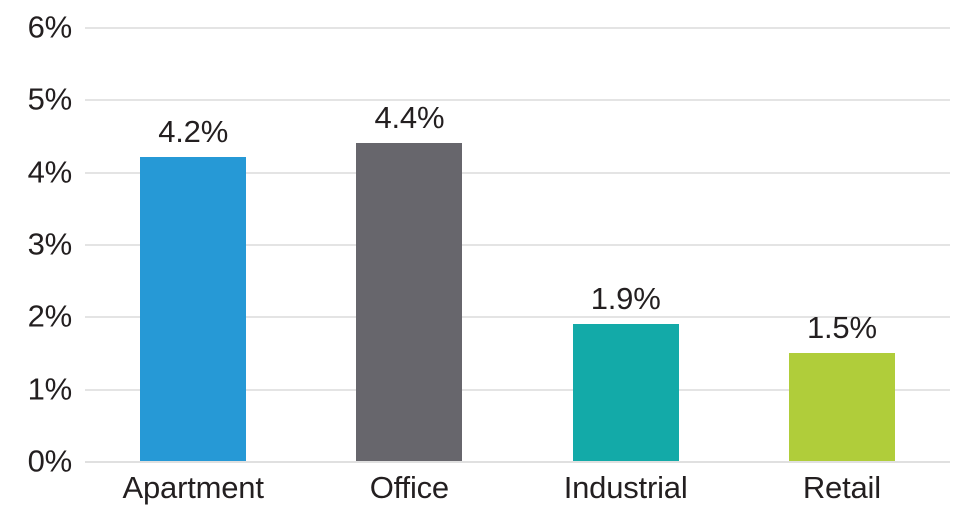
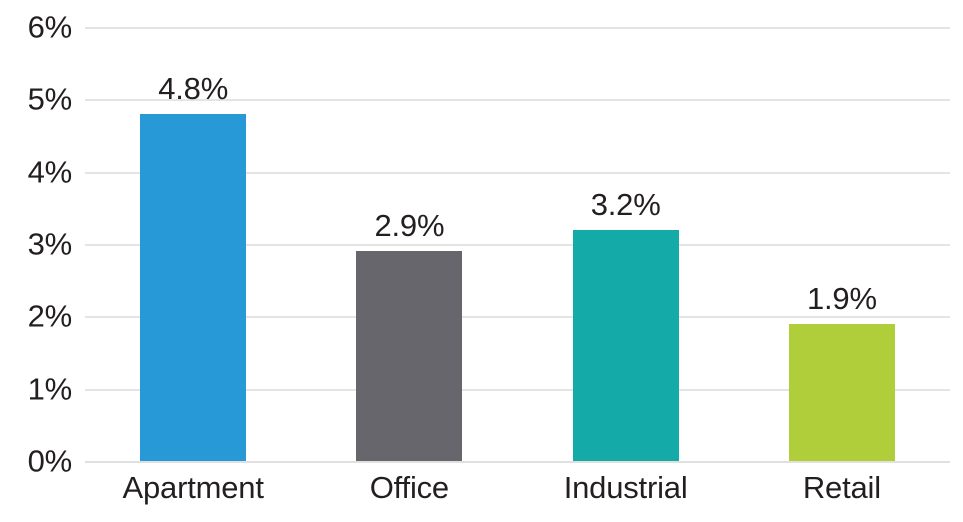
Apartment: 4.2% -> 4.8%
Office: 4.4% -> 2.9%
Industrial: 1.9% -> 3.2%
Retail: 1.5% -> 1.9%
